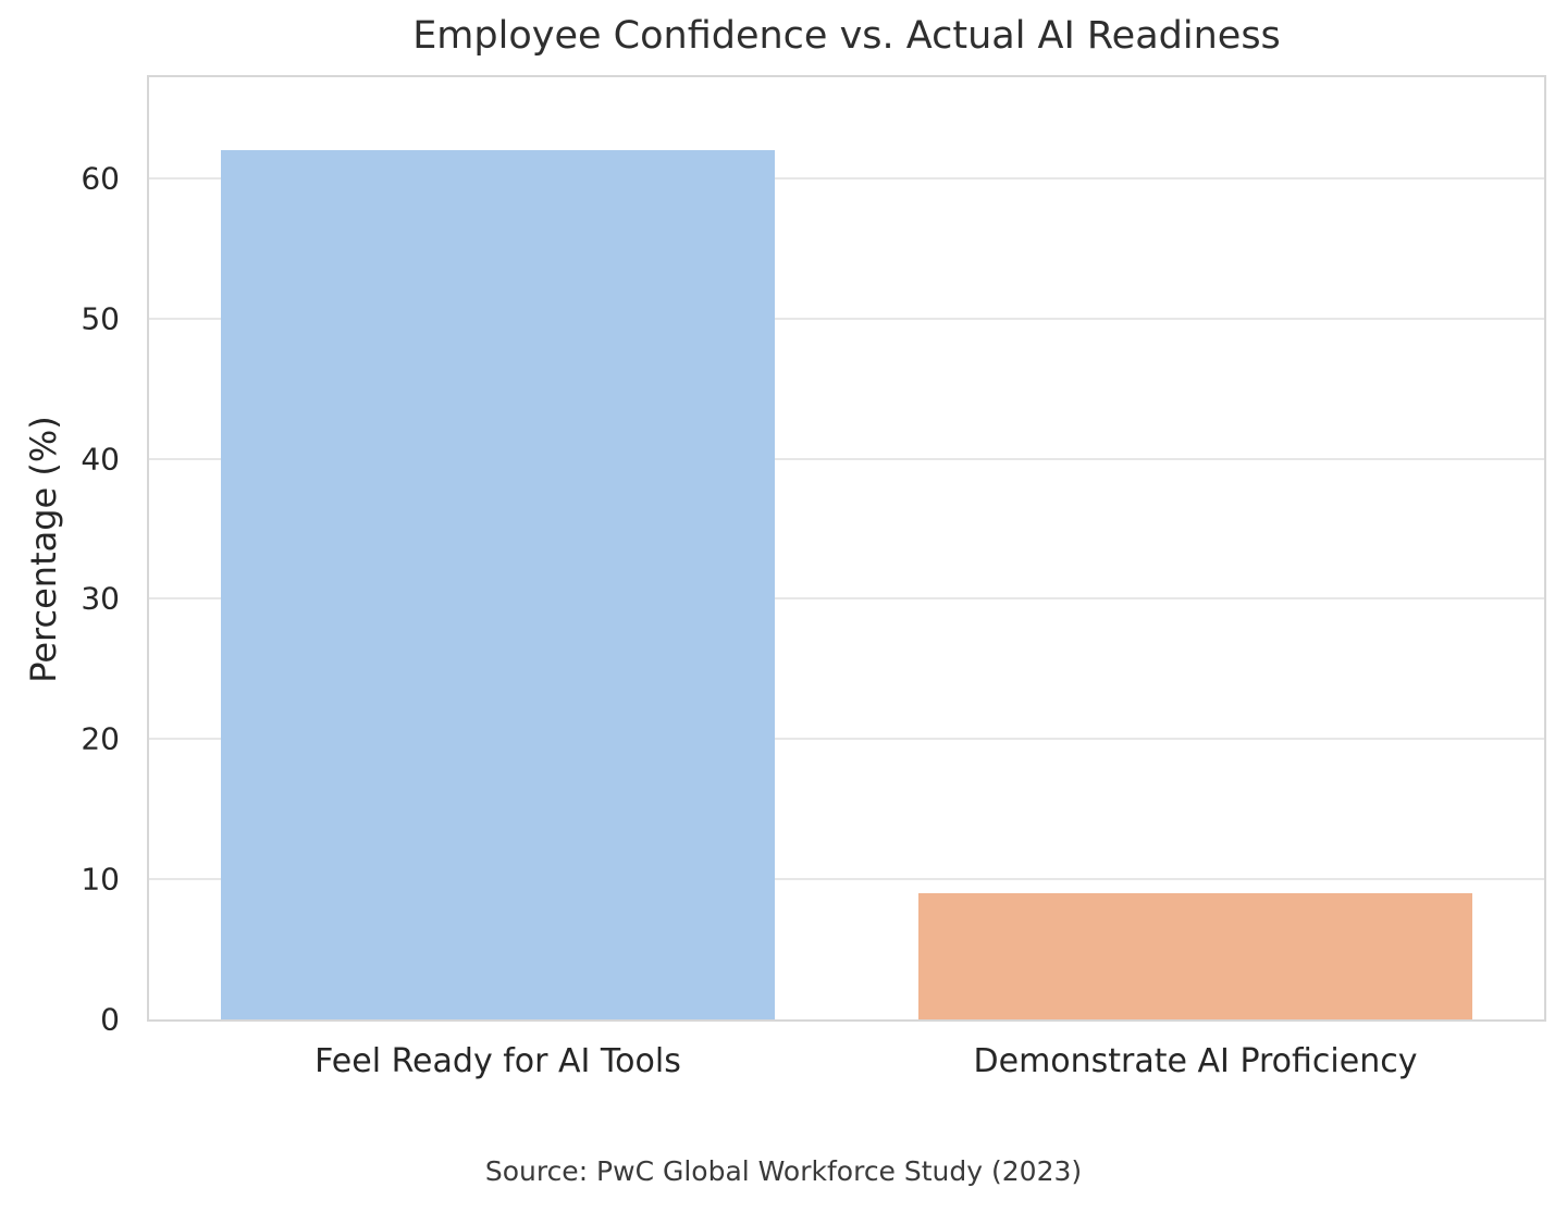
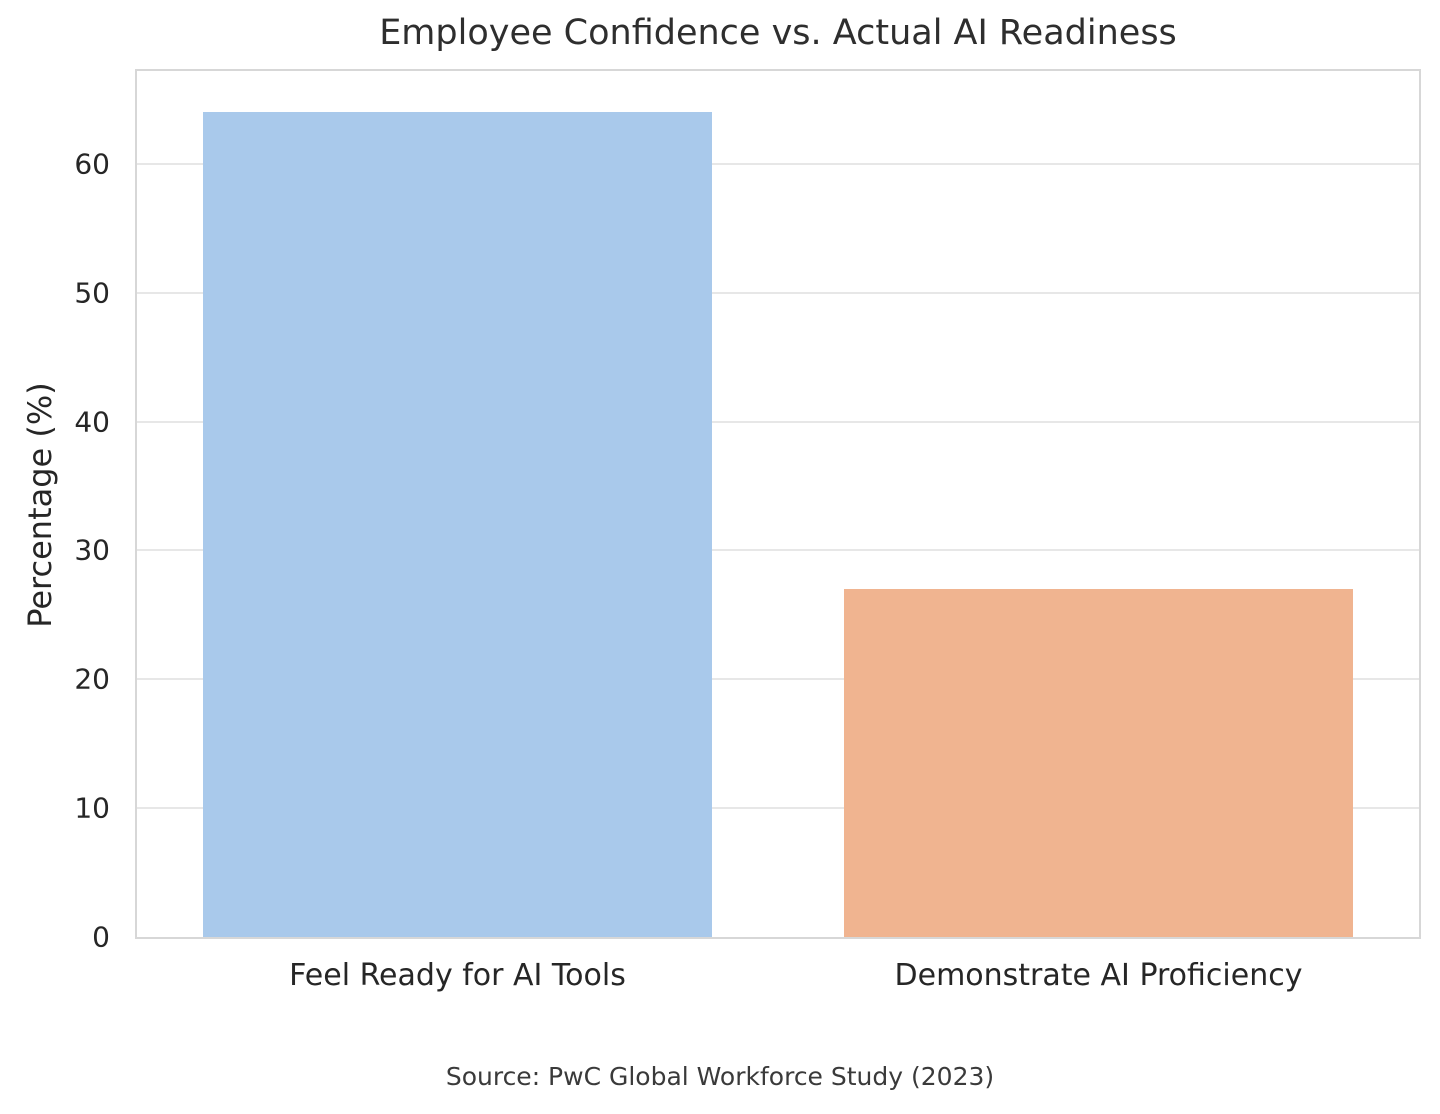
Feel Ready for AI Tools: 62 -> 64
Demonstrate AI Proficiency: 9 -> 27
